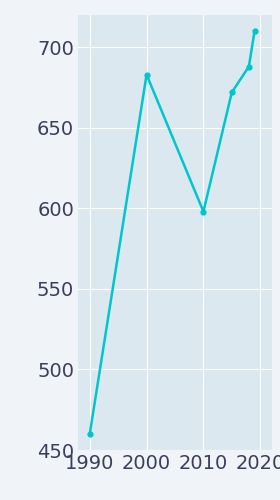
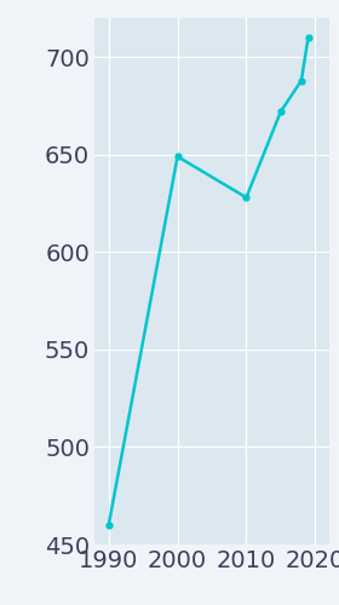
2000: 683 -> 649
2010: 598 -> 628
